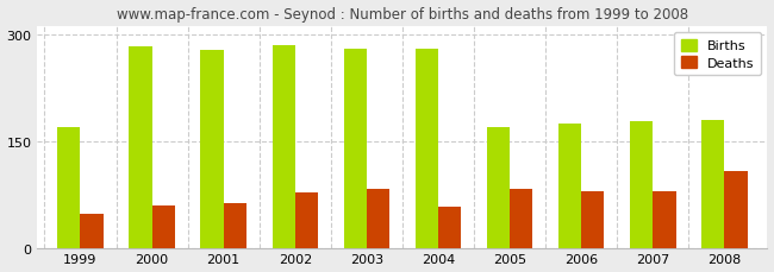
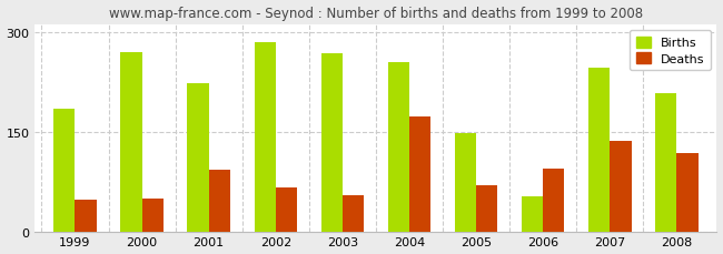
Births/1999: 170 -> 184
Births/2000: 283 -> 270
Deaths/2000: 60 -> 50
Births/2001: 277 -> 222
Deaths/2001: 62 -> 92
Deaths/2002: 77 -> 66
Births/2003: 280 -> 268
Deaths/2003: 83 -> 54
Births/2004: 280 -> 254
Deaths/2004: 57 -> 172
Births/2005: 170 -> 148
Deaths/2005: 83 -> 70
Births/2006: 175 -> 52
Deaths/2006: 80 -> 94
Births/2007: 177 -> 246
Deaths/2007: 79 -> 136
Births/2008: 180 -> 208
Deaths/2008: 108 -> 118
